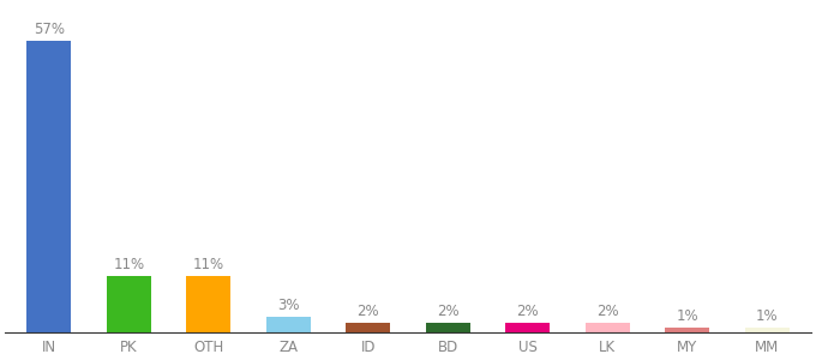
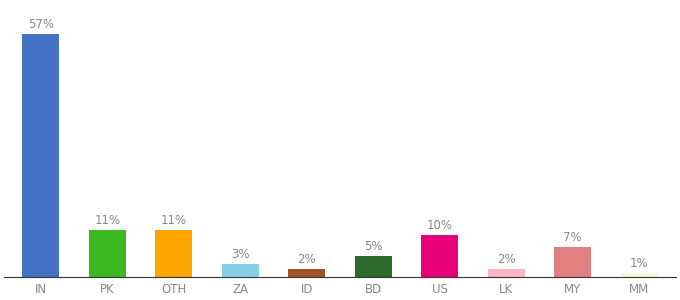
BD: 2% -> 5%
US: 2% -> 10%
MY: 1% -> 7%
